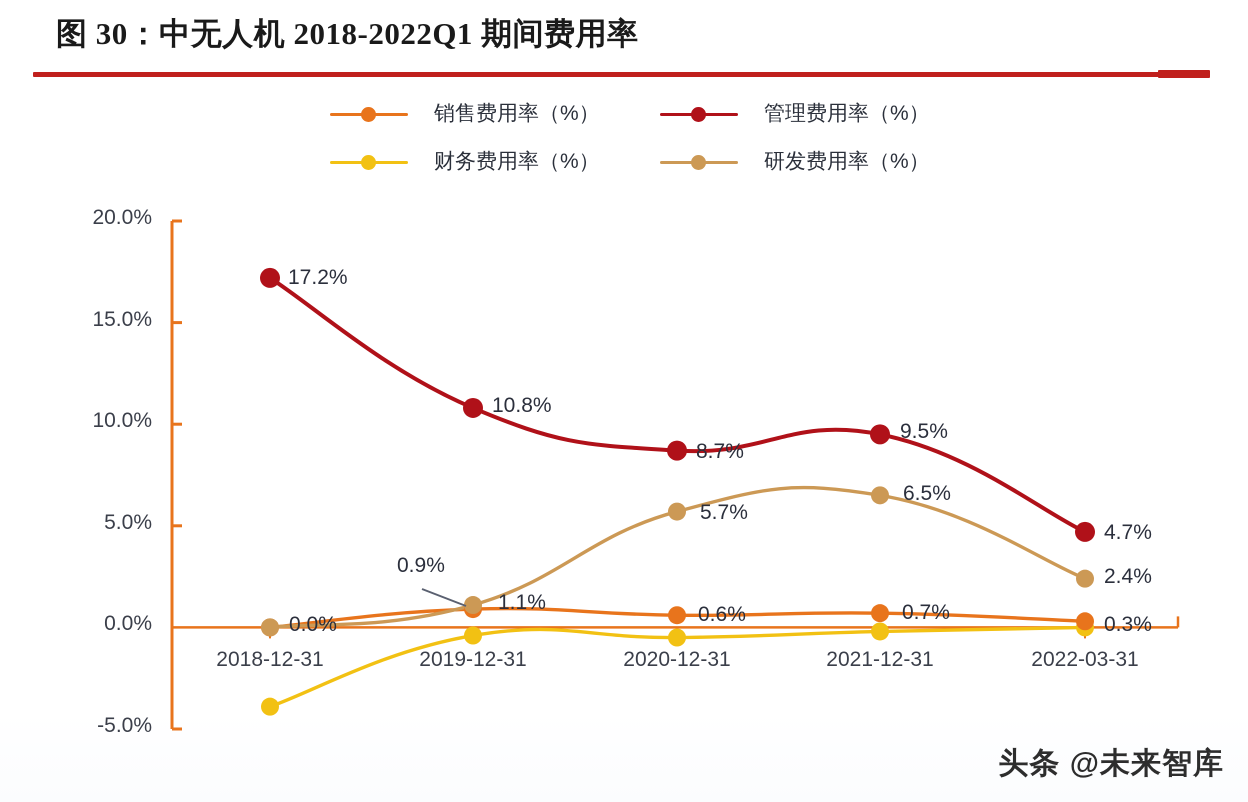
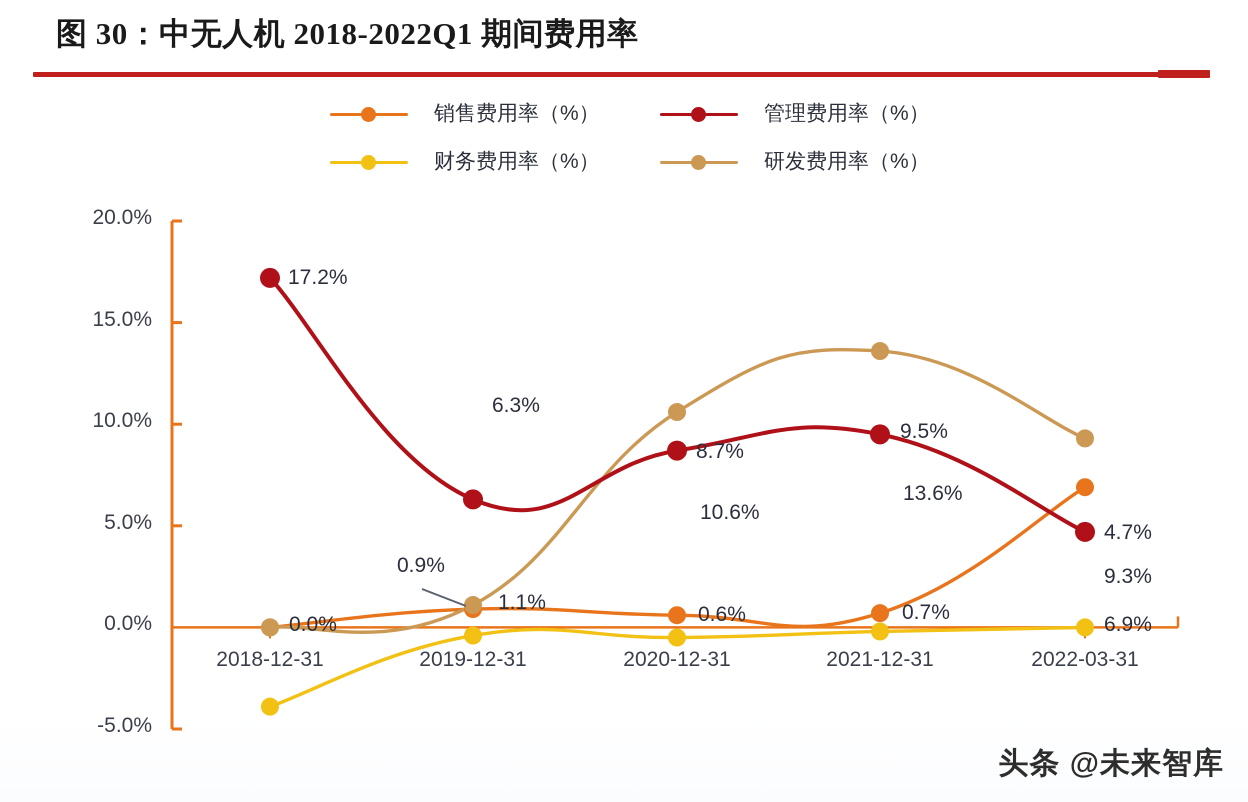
管理费用率（%）/2019-12-31: 10.8% -> 6.3%
研发费用率（%）/2020-12-31: 5.7% -> 10.6%
研发费用率（%）/2021-12-31: 6.5% -> 13.6%
销售费用率（%）/2022-03-31: 0.3% -> 6.9%
研发费用率（%）/2022-03-31: 2.4% -> 9.3%
